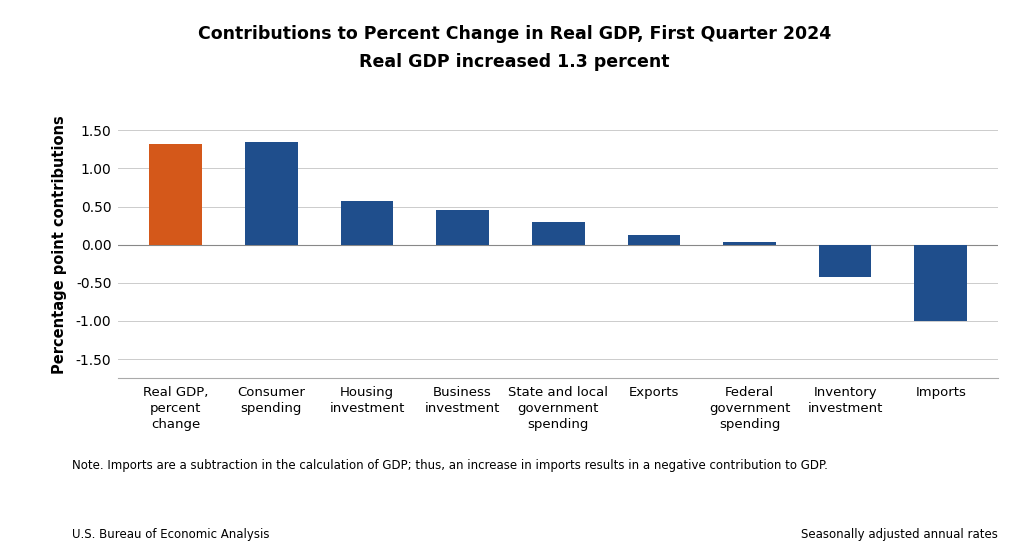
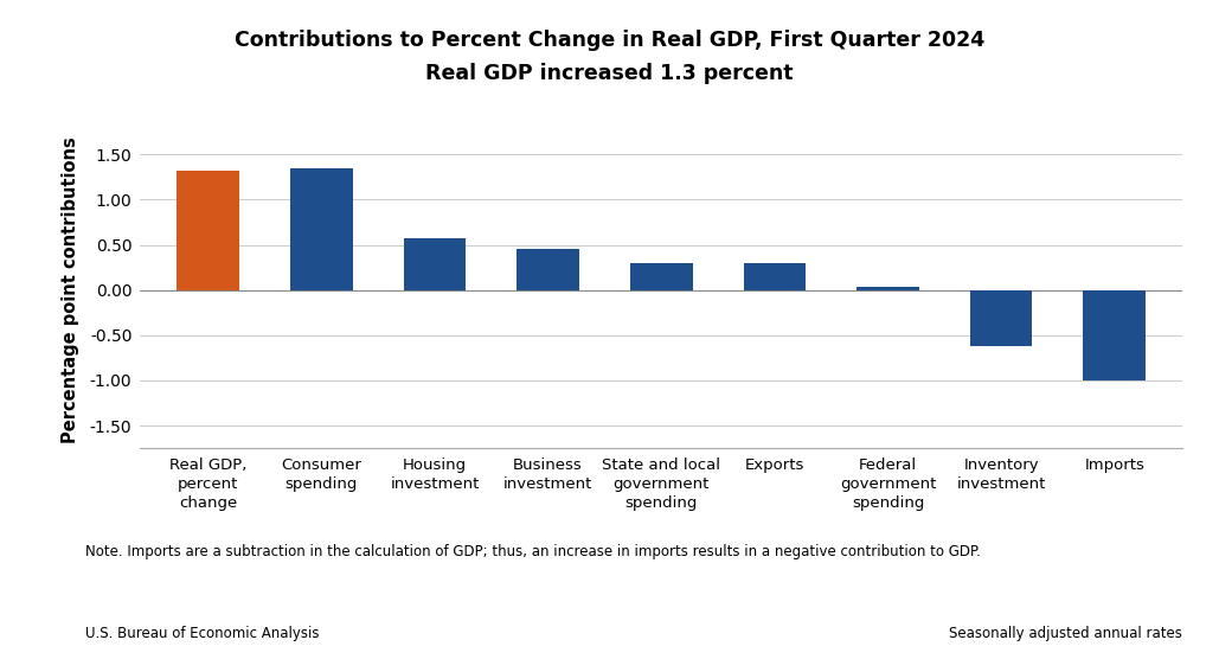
Exports: 0.13 -> 0.30
Inventory investment: -0.42 -> -0.62
